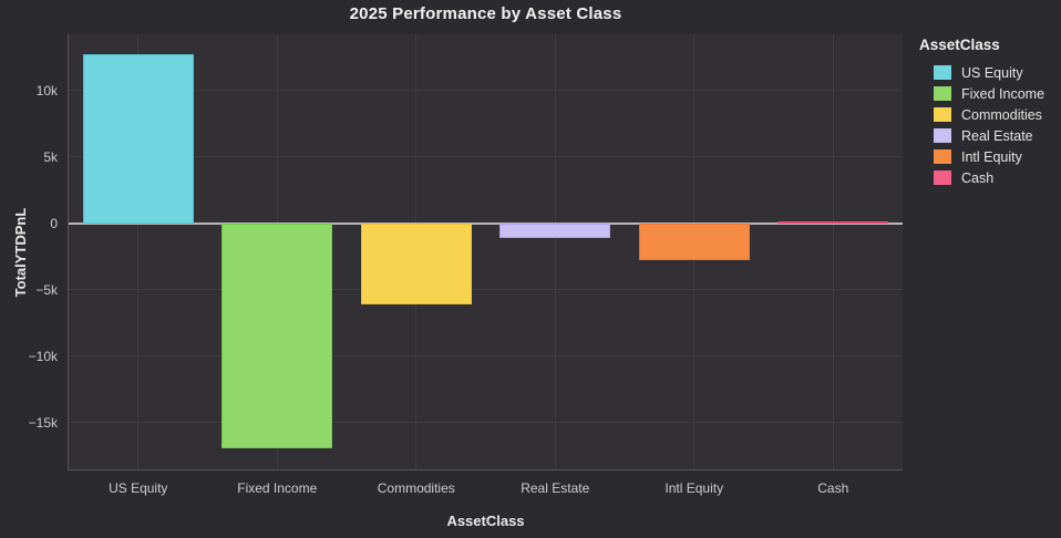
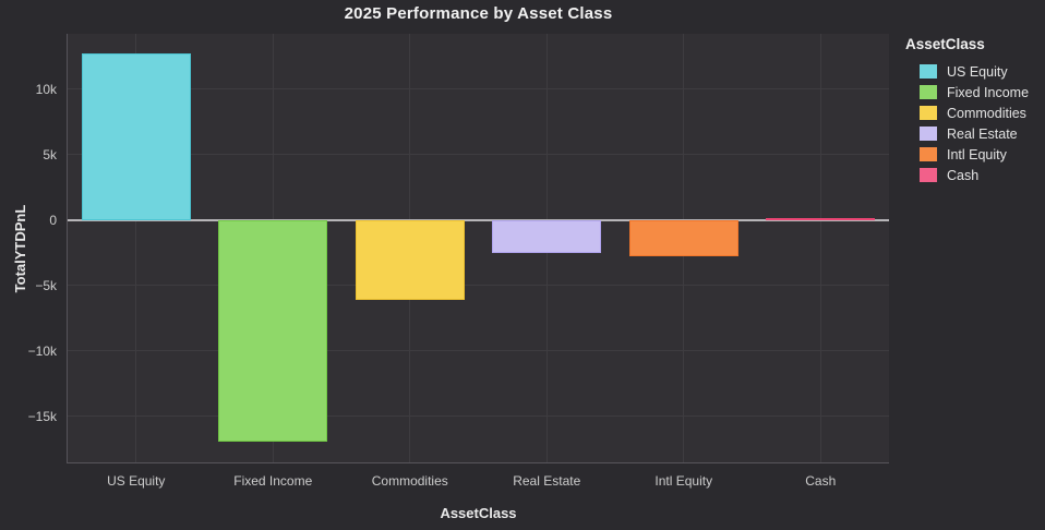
Real Estate: -1.1k -> -2.5k
